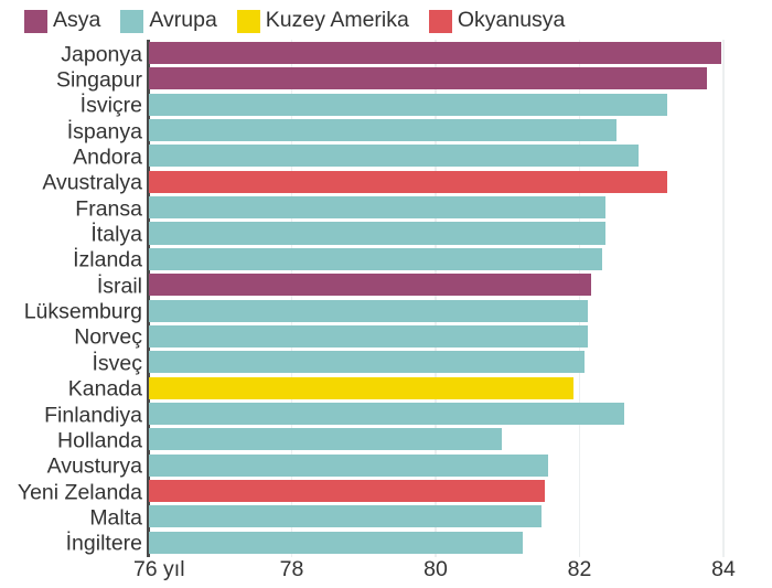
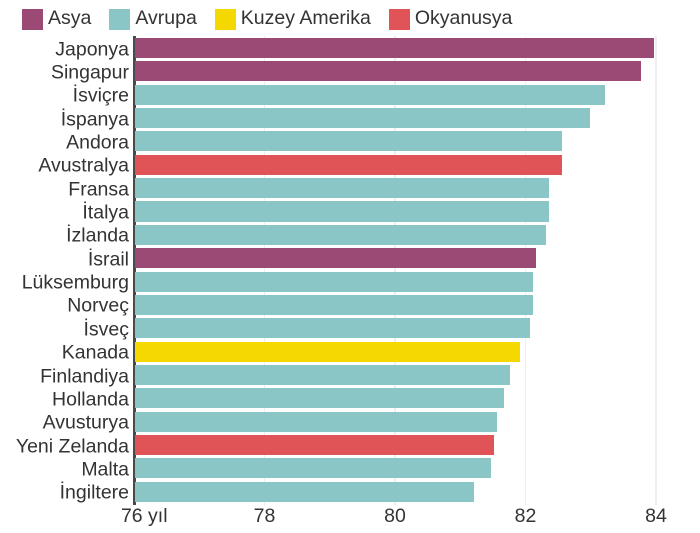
İspanya: 82.5 -> 83.0
Andora: 82.8 -> 82.5
Avustralya: 83.2 -> 82.5
Finlandiya: 82.6 -> 81.8
Hollanda: 80.9 -> 81.7
